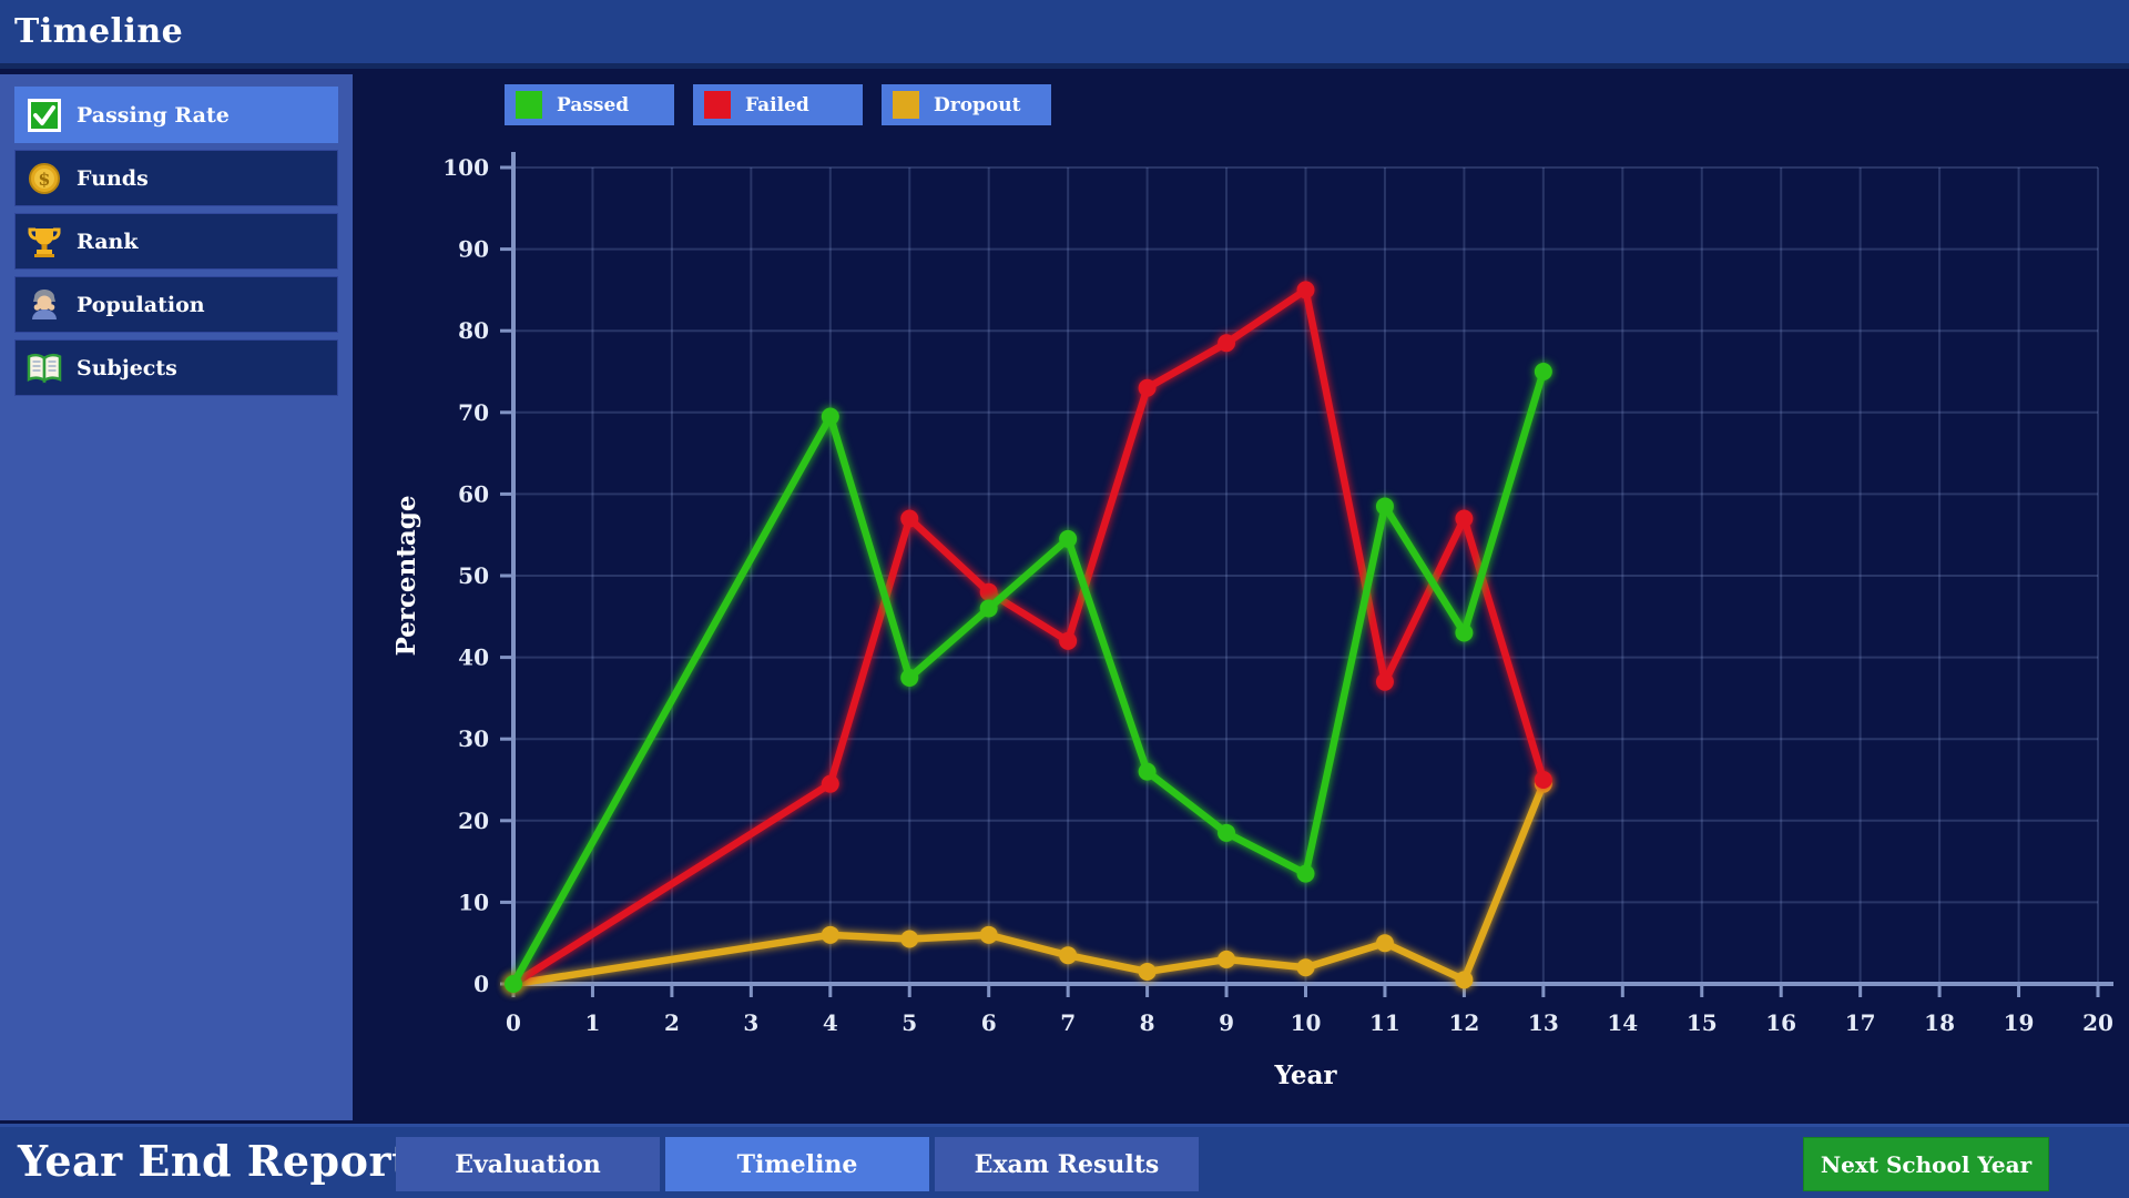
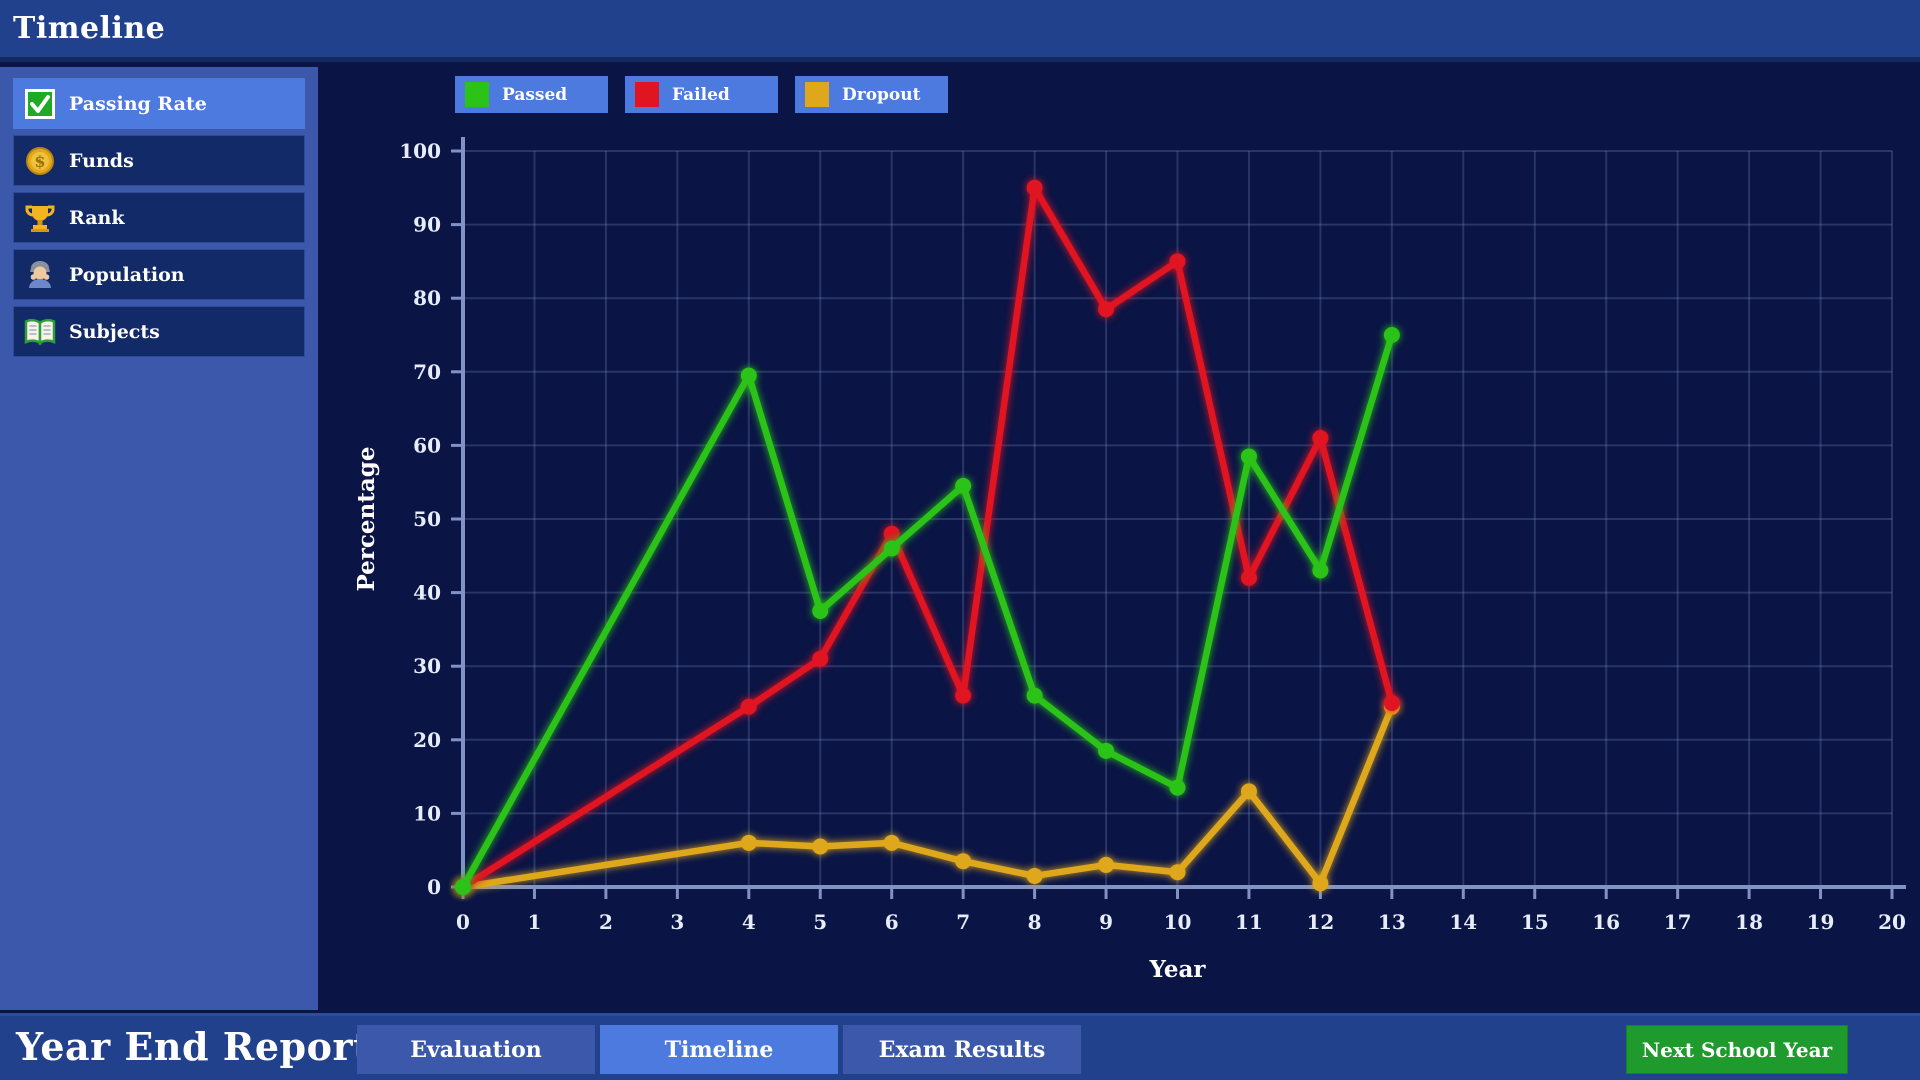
Failed/5: 57 -> 31
Failed/7: 42 -> 26
Failed/8: 73 -> 95
Failed/11: 37 -> 42
Dropout/11: 5 -> 13
Failed/12: 57 -> 61
